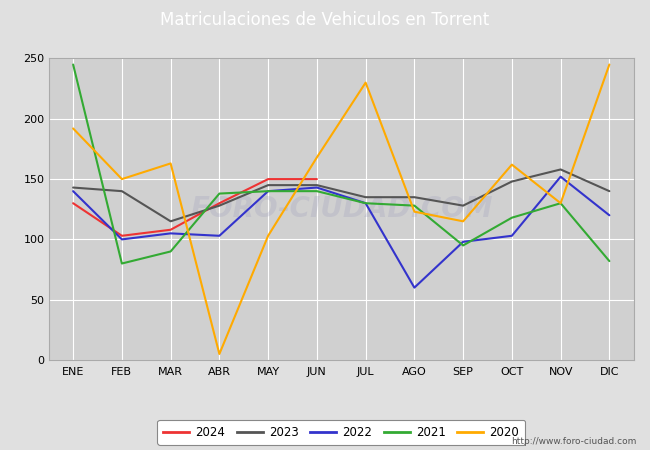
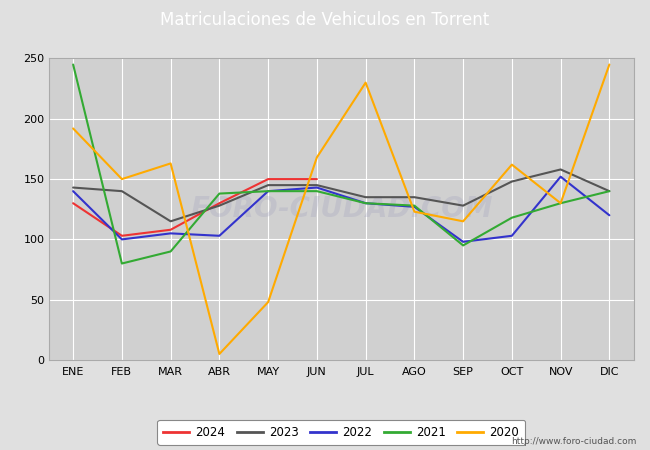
2020/MAY: 103 -> 48
2022/AGO: 60 -> 127
2021/DIC: 82 -> 140
